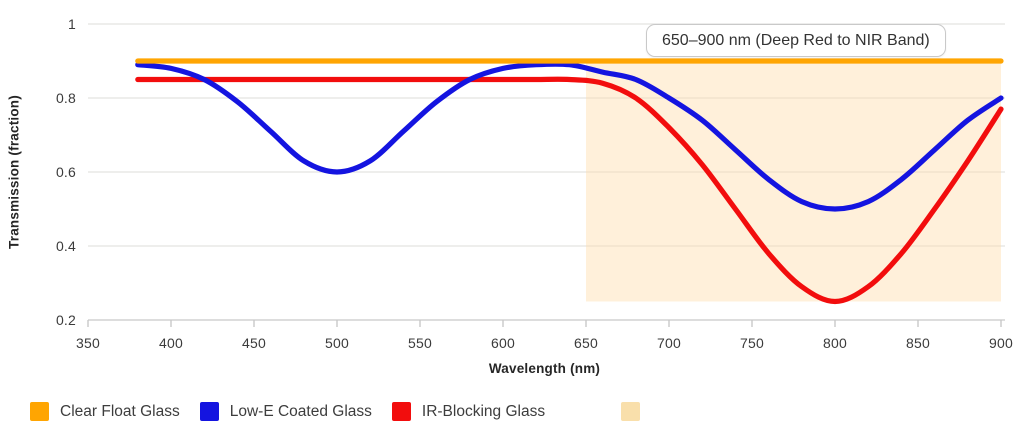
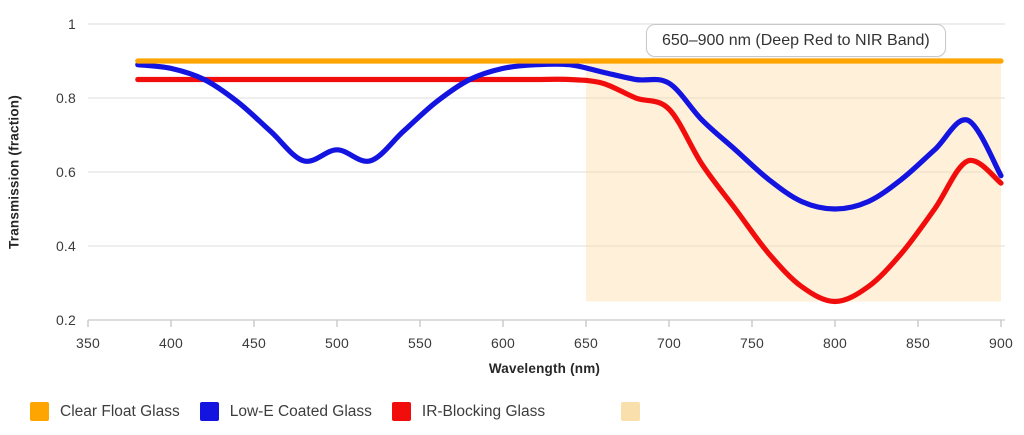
Low-E Coated Glass/500: 0.60 -> 0.66
Low-E Coated Glass/700: 0.80 -> 0.84
IR-Blocking Glass/700: 0.72 -> 0.77
Low-E Coated Glass/900: 0.80 -> 0.59
IR-Blocking Glass/900: 0.77 -> 0.57
